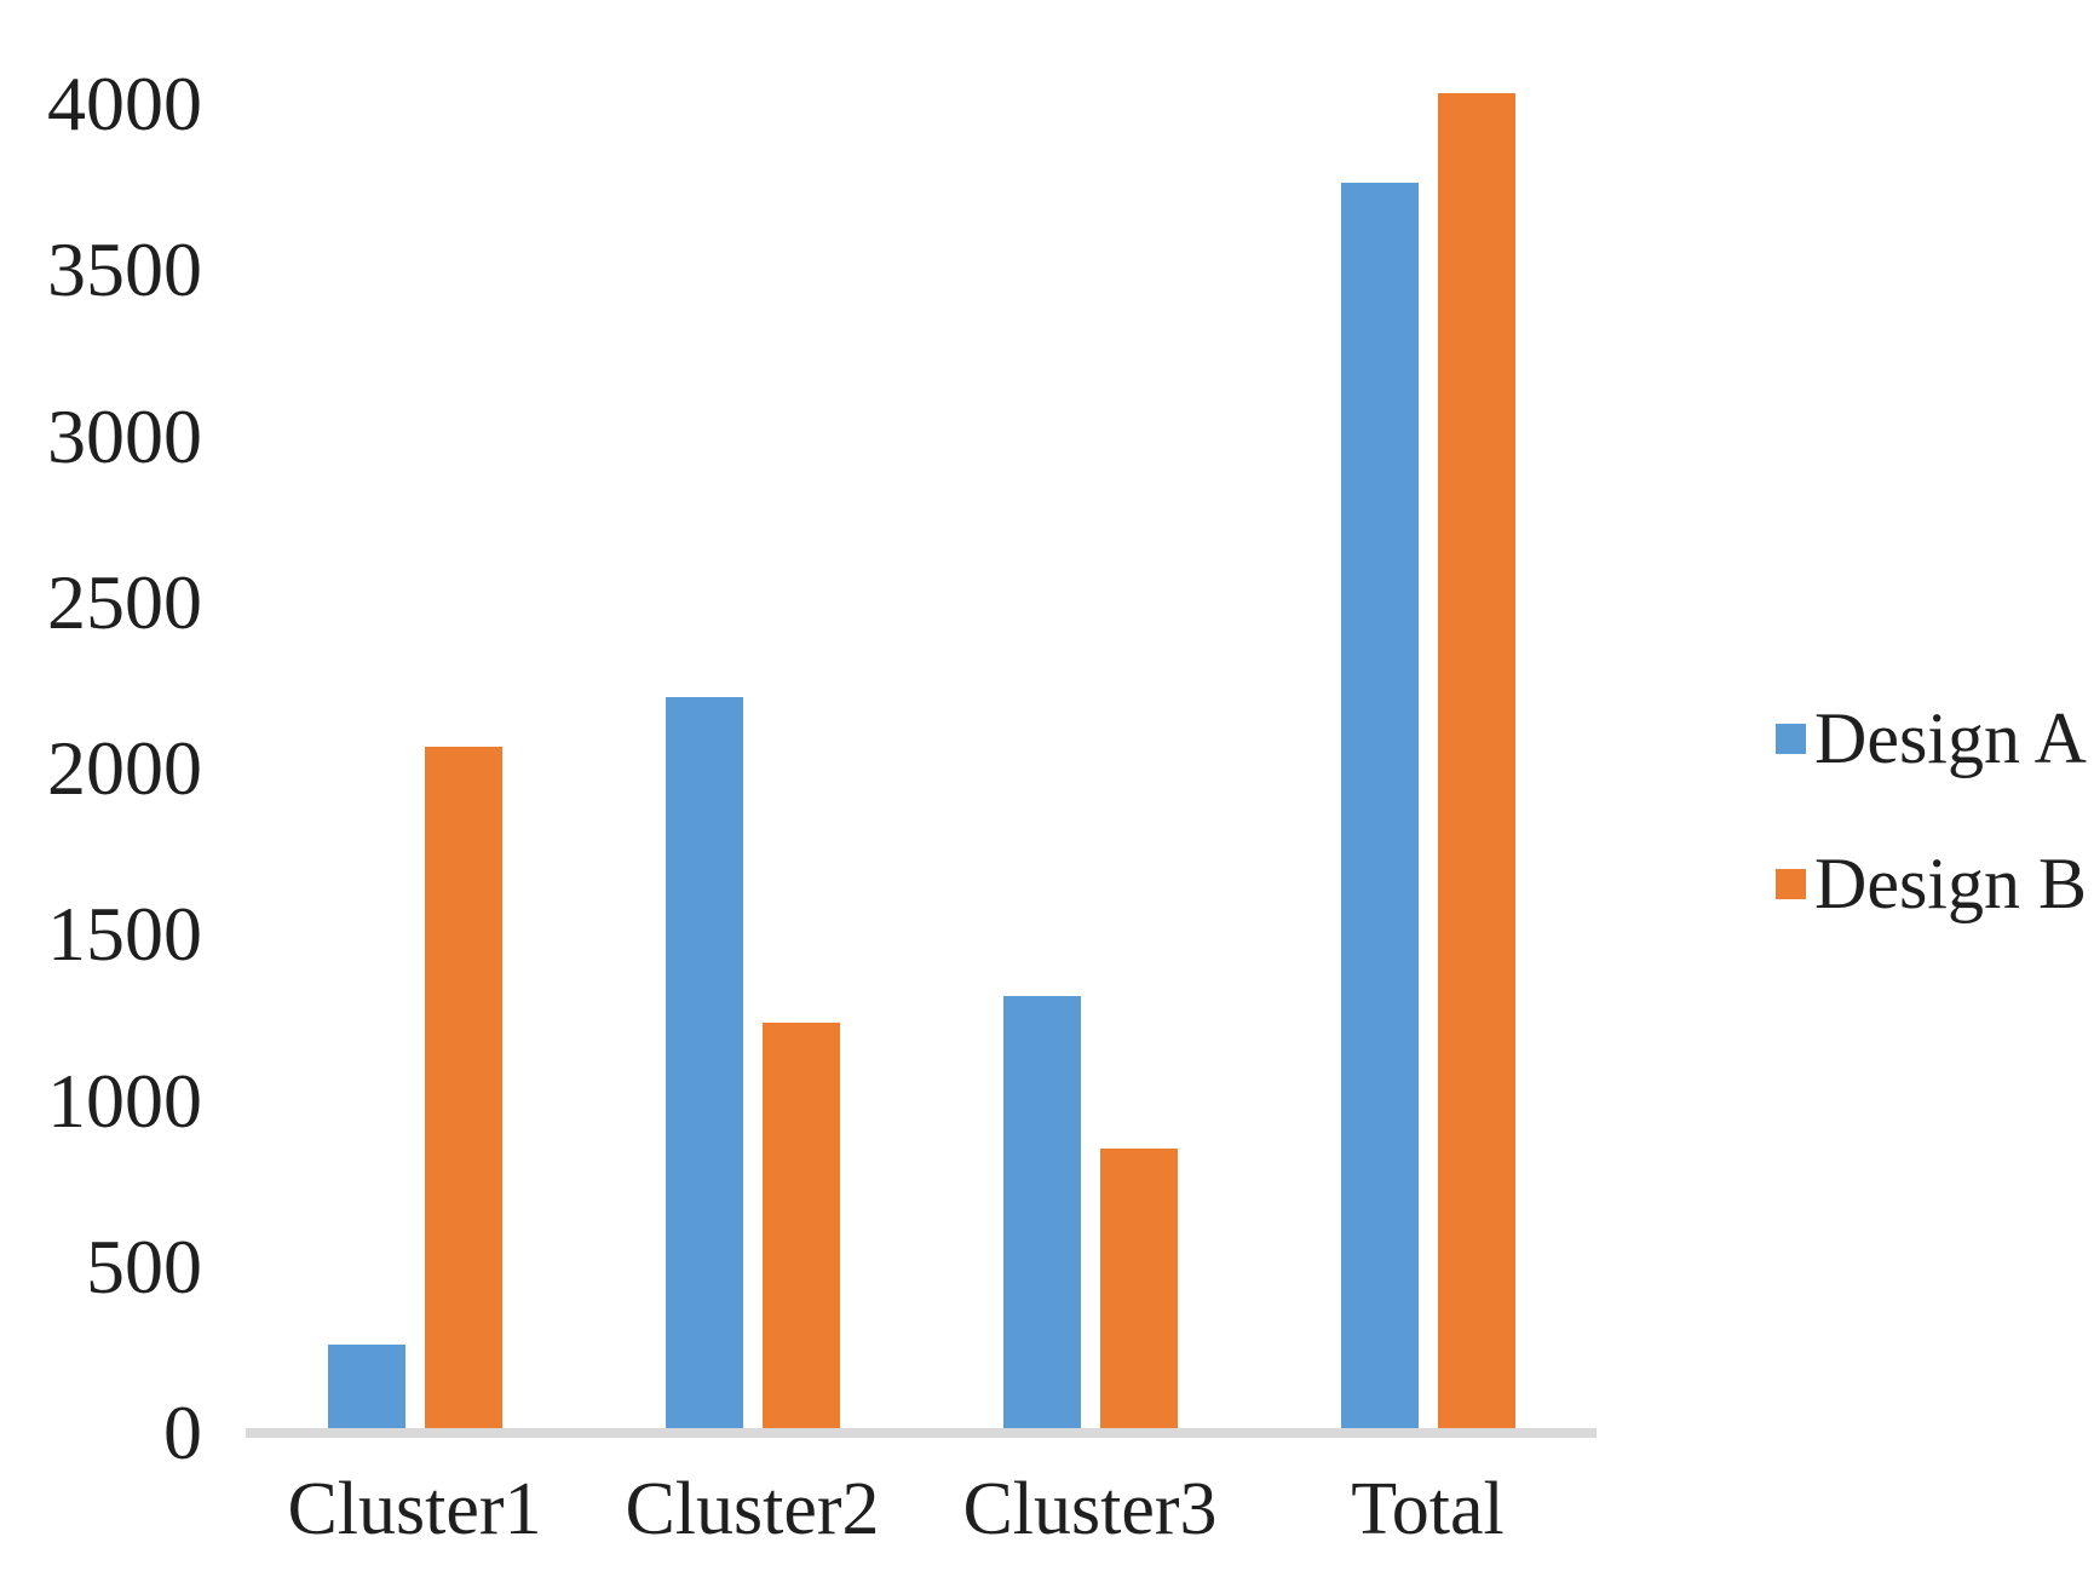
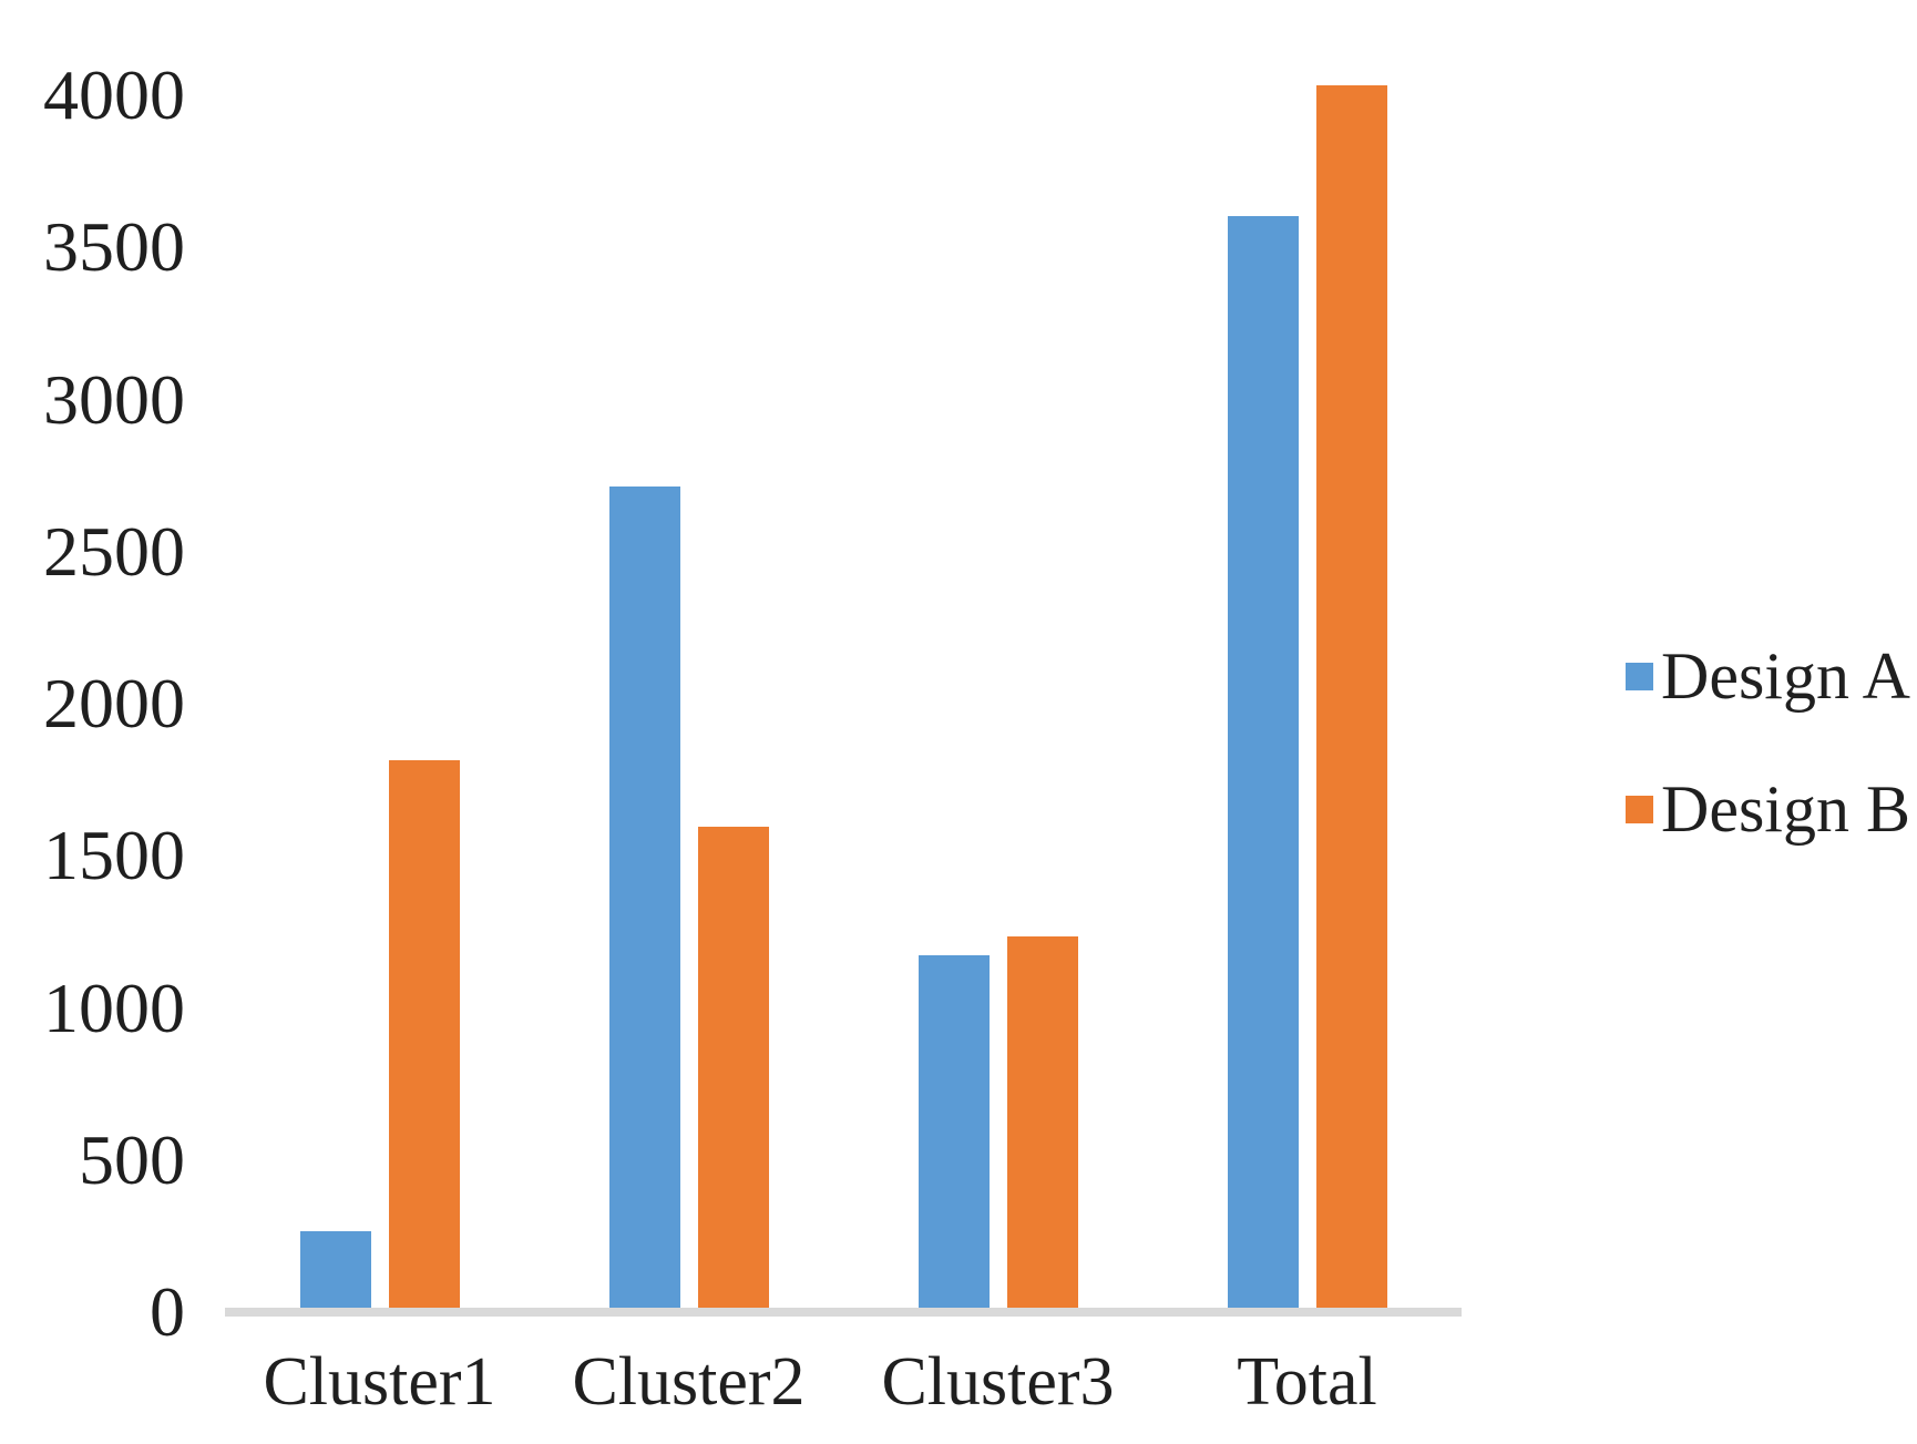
Design B/Cluster1: 2050 -> 1800
Design A/Cluster2: 2200 -> 2700
Design B/Cluster2: 1220 -> 1580
Design A/Cluster3: 1300 -> 1160
Design B/Cluster3: 840 -> 1220
Design A/Total: 3750 -> 3590
